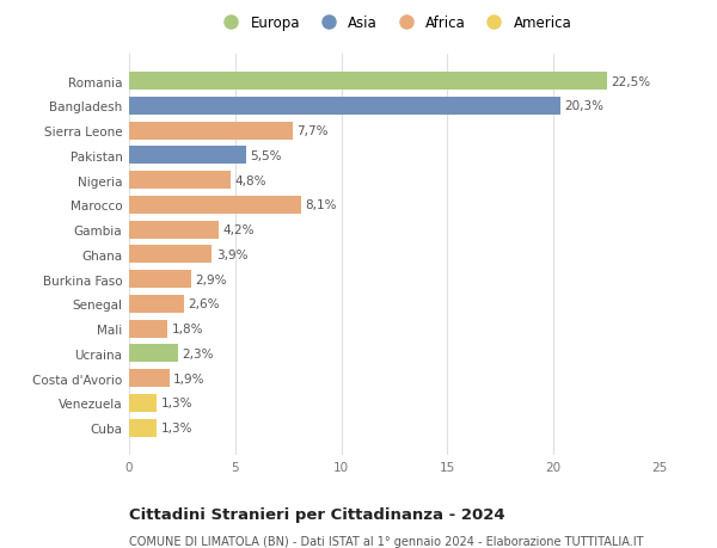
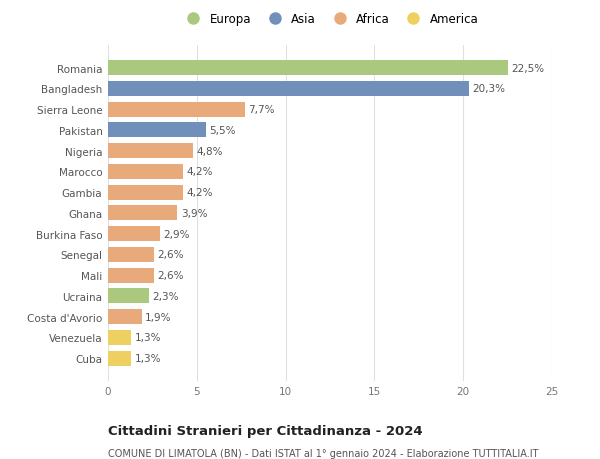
Marocco: 8,1% -> 4,2%
Mali: 1,8% -> 2,6%
